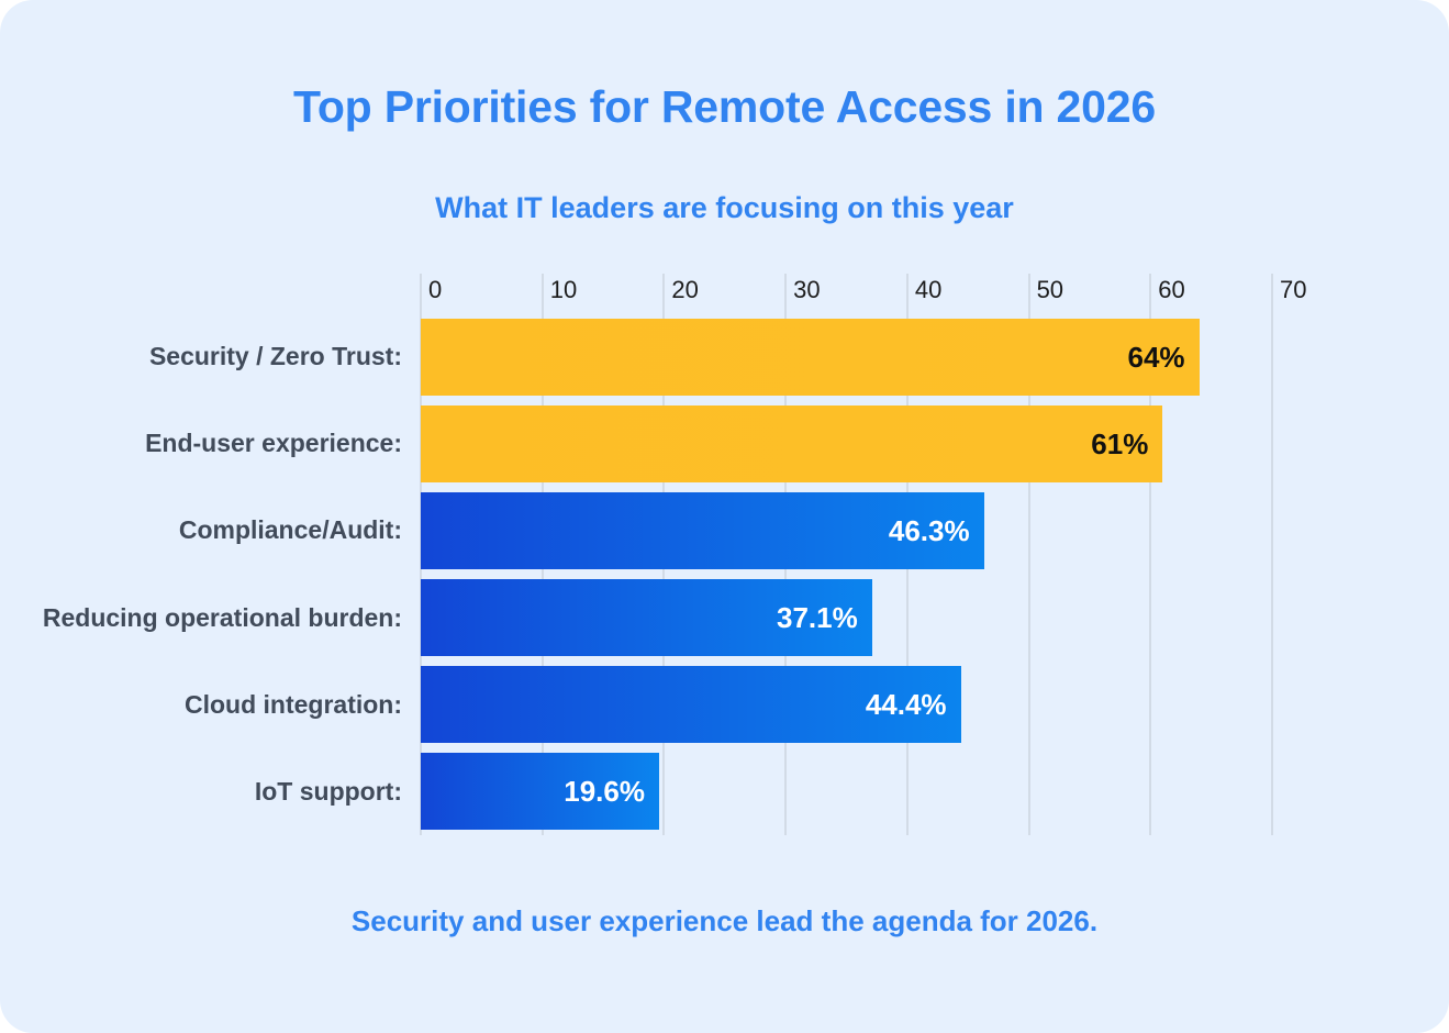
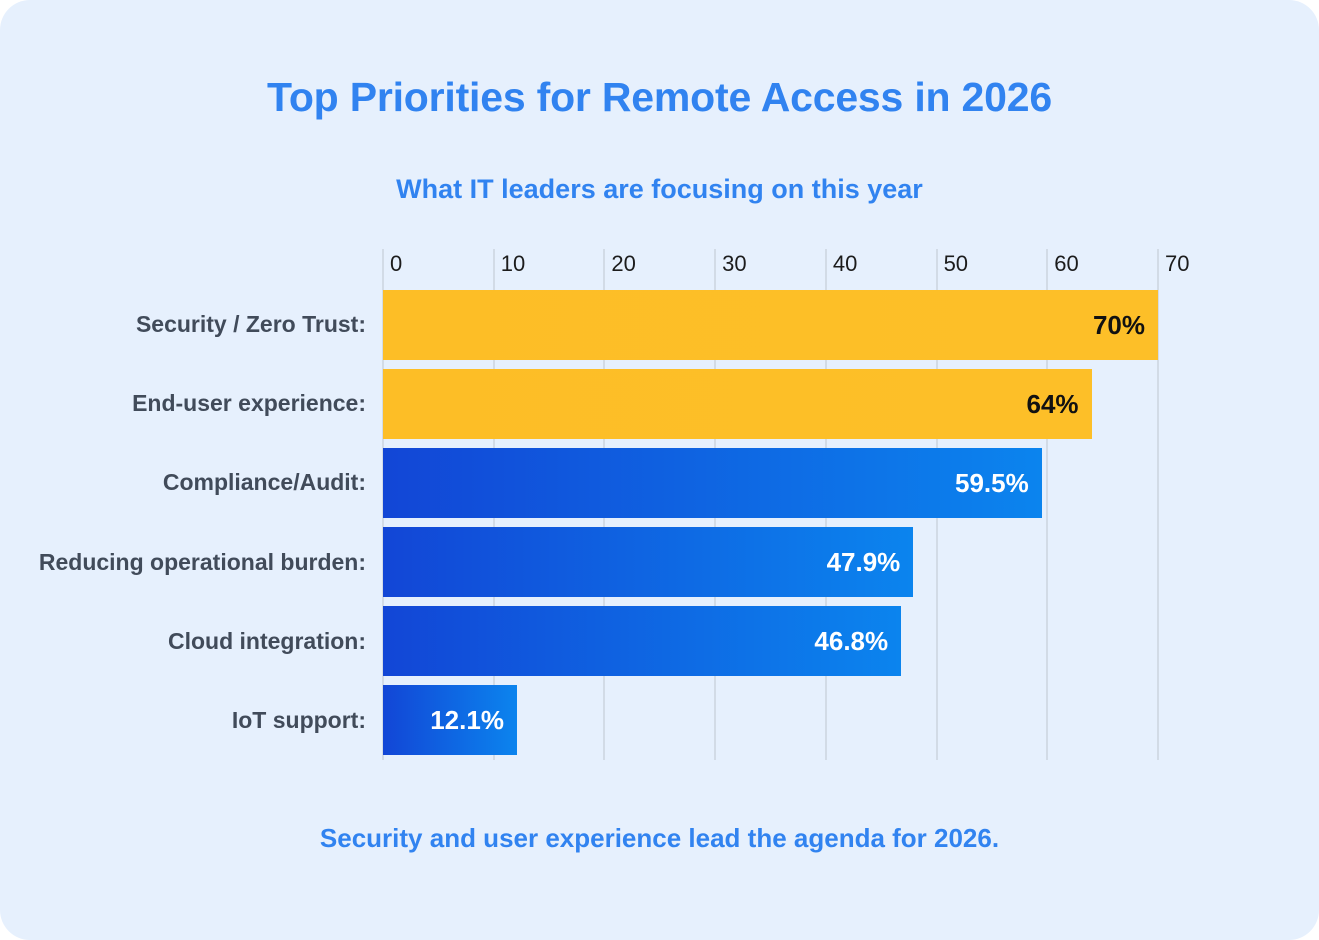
Security / Zero Trust:: 64% -> 70%
End-user experience:: 61% -> 64%
Compliance/Audit:: 46.3% -> 59.5%
Reducing operational burden:: 37.1% -> 47.9%
Cloud integration:: 44.4% -> 46.8%
IoT support:: 19.6% -> 12.1%
